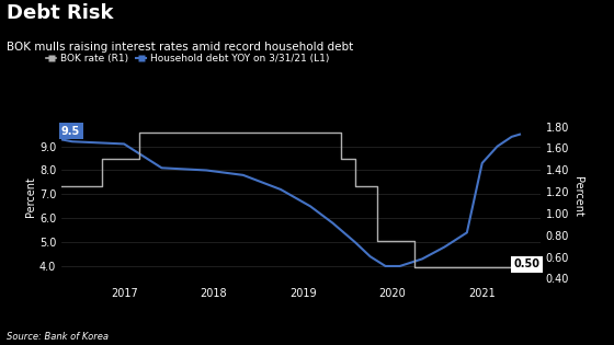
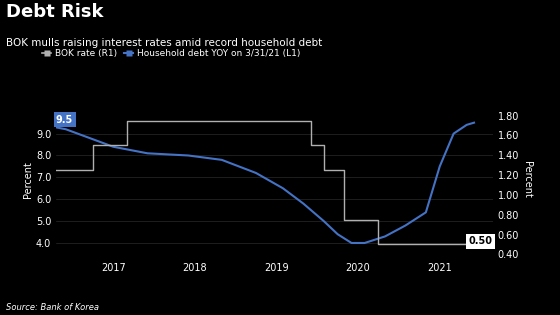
Household debt YOY on 3/31/21 (L1)/2017: 9.1 -> 8.4
Household debt YOY on 3/31/21 (L1)/2021: 8.3 -> 7.5
